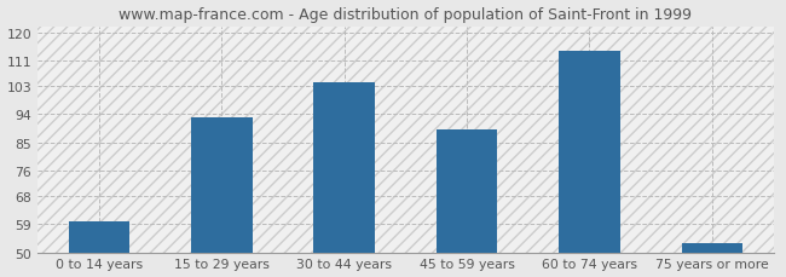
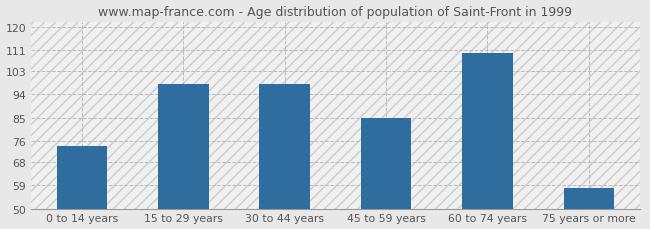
0 to 14 years: 60 -> 74
15 to 29 years: 93 -> 98
30 to 44 years: 104 -> 98
45 to 59 years: 89 -> 85
60 to 74 years: 114 -> 110
75 years or more: 53 -> 58
